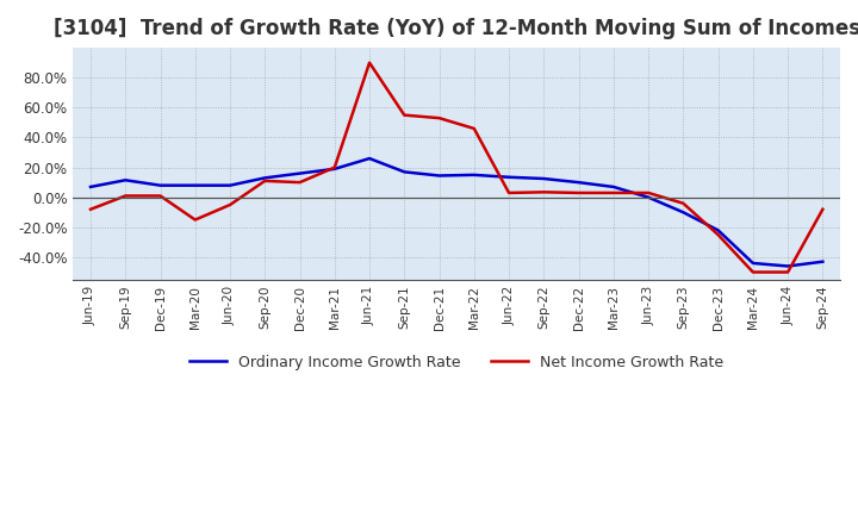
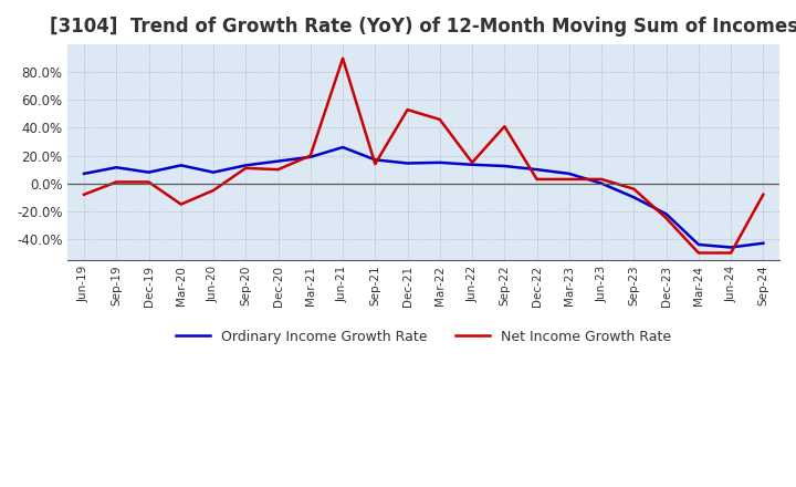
Ordinary Income Growth Rate/Mar-20: 8% -> 13%
Net Income Growth Rate/Sep-21: 55% -> 14%
Net Income Growth Rate/Jun-22: 3% -> 15%
Net Income Growth Rate/Sep-22: 4% -> 41%
